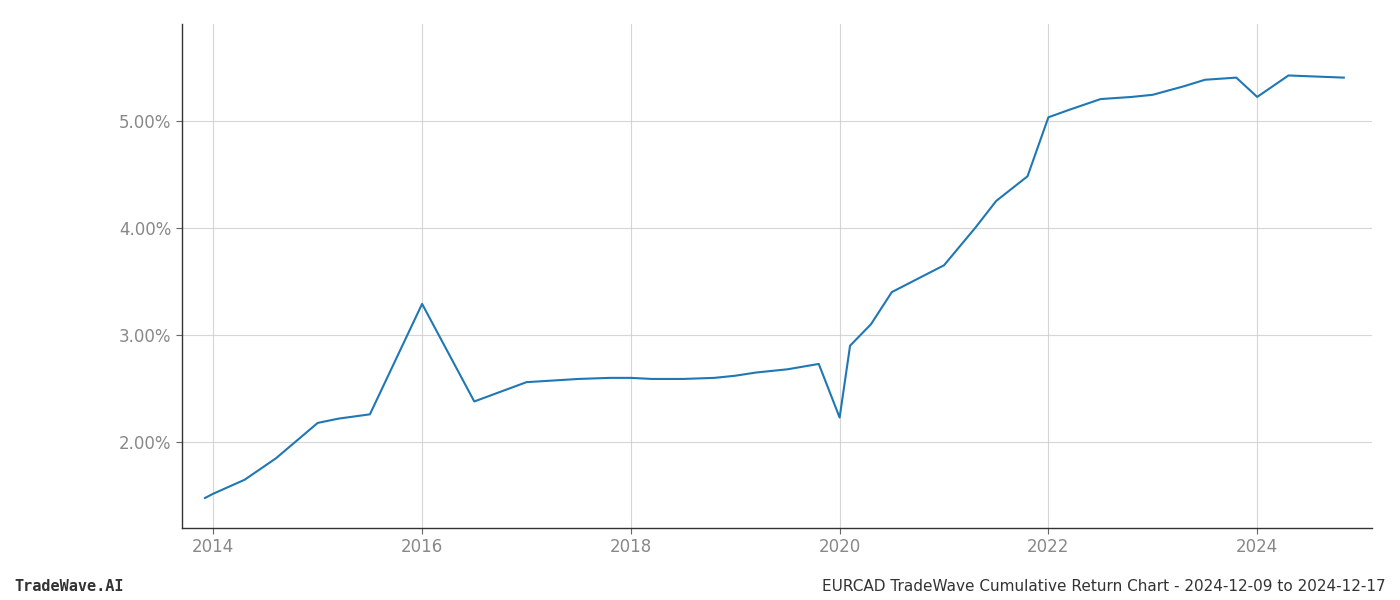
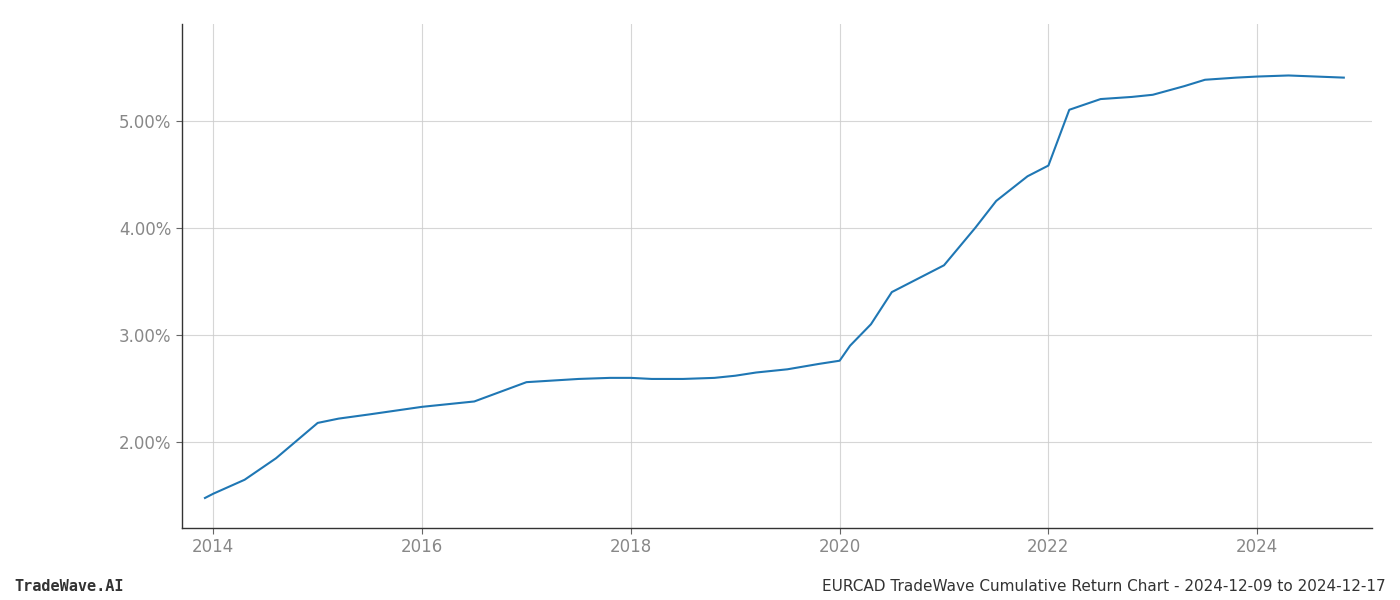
2016: 3.29% -> 2.33%
2020: 2.23% -> 2.76%
2022: 5.03% -> 4.58%
2024: 5.22% -> 5.41%
